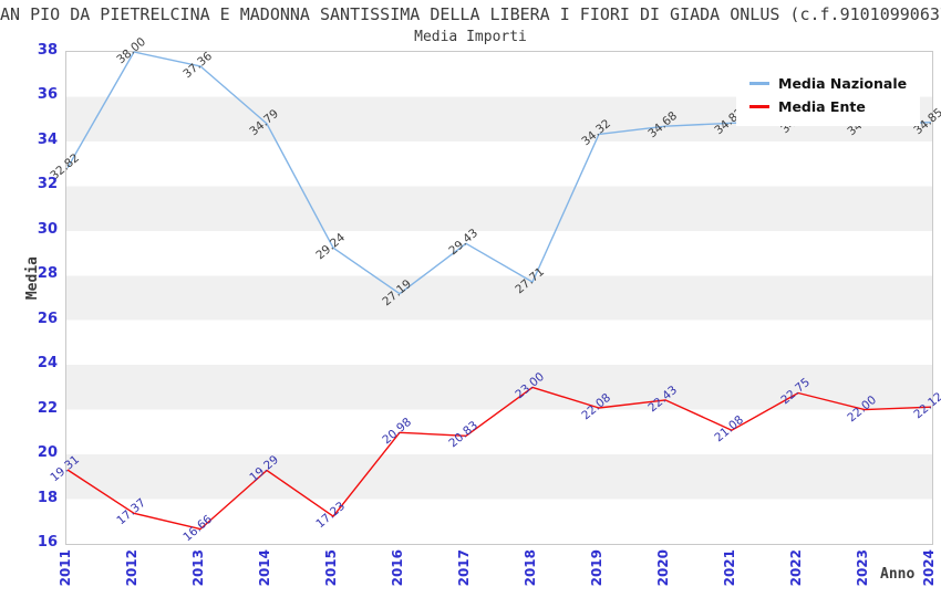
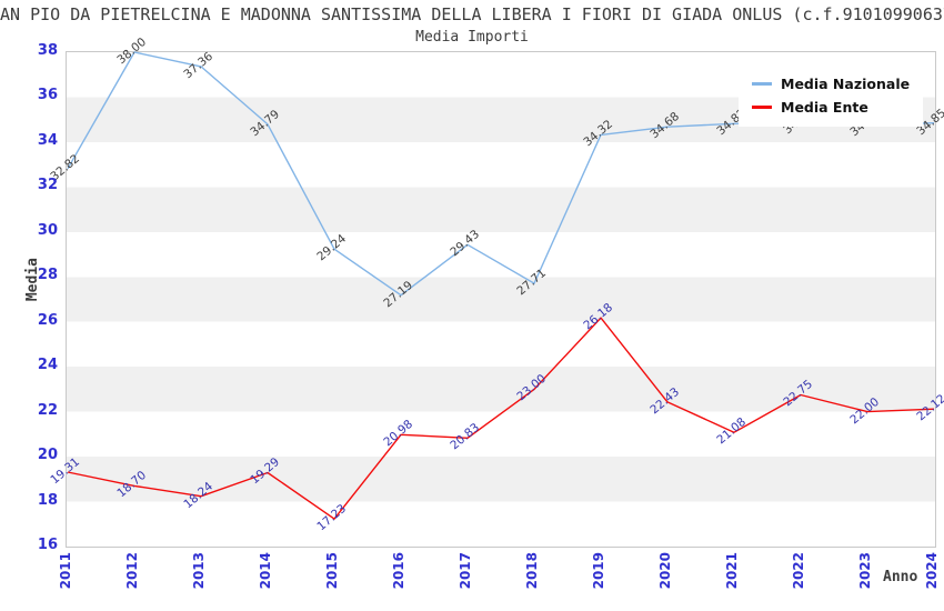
Media Ente/2012: 17.37 -> 18.70
Media Ente/2013: 16.66 -> 18.24
Media Ente/2019: 22.08 -> 26.18
